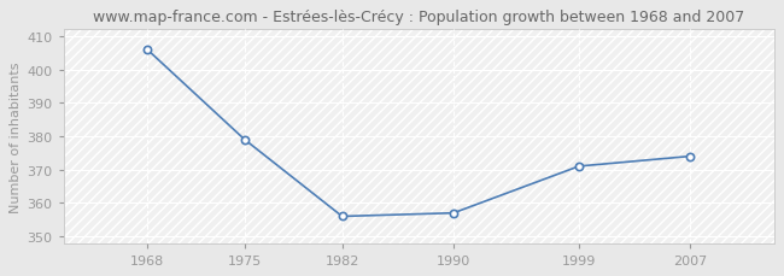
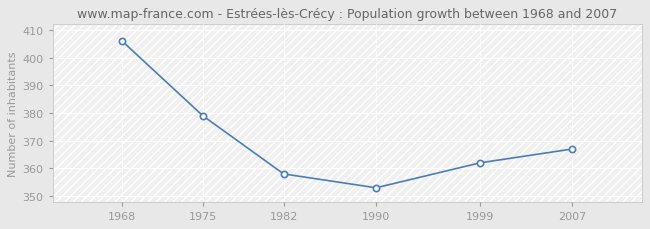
1982: 356 -> 358
1990: 357 -> 353
1999: 371 -> 362
2007: 374 -> 367
